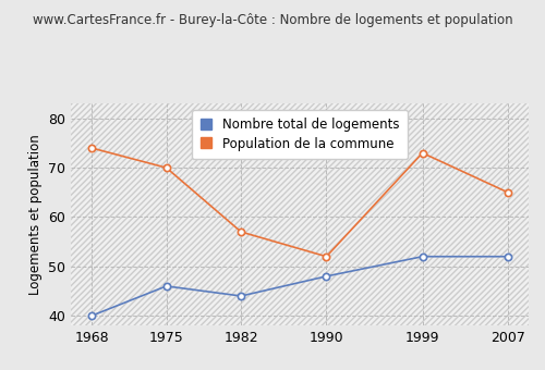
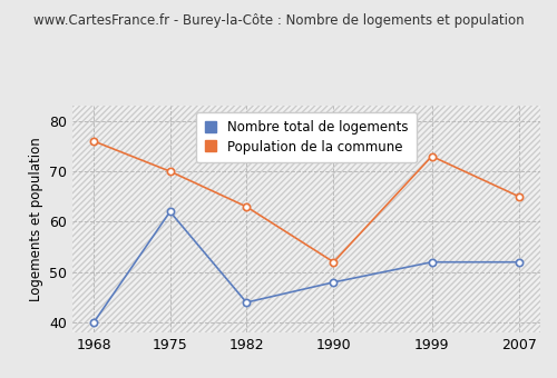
Population de la commune/1968: 74 -> 76
Nombre total de logements/1975: 46 -> 62
Population de la commune/1982: 57 -> 63
